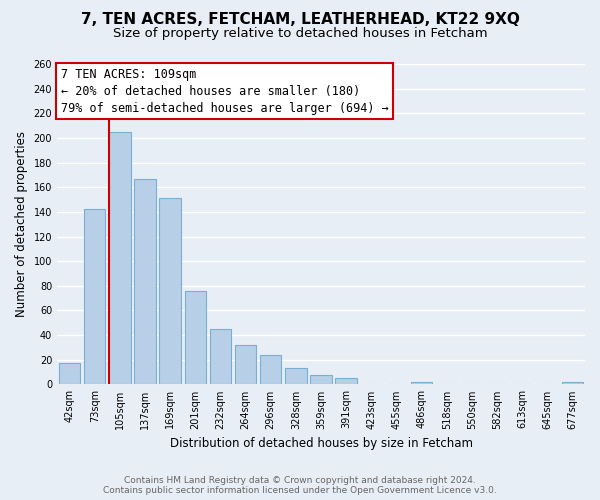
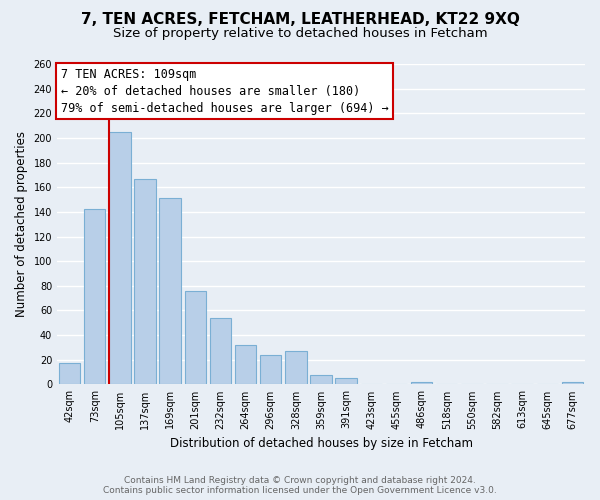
232sqm: 45 -> 54
328sqm: 13 -> 27
